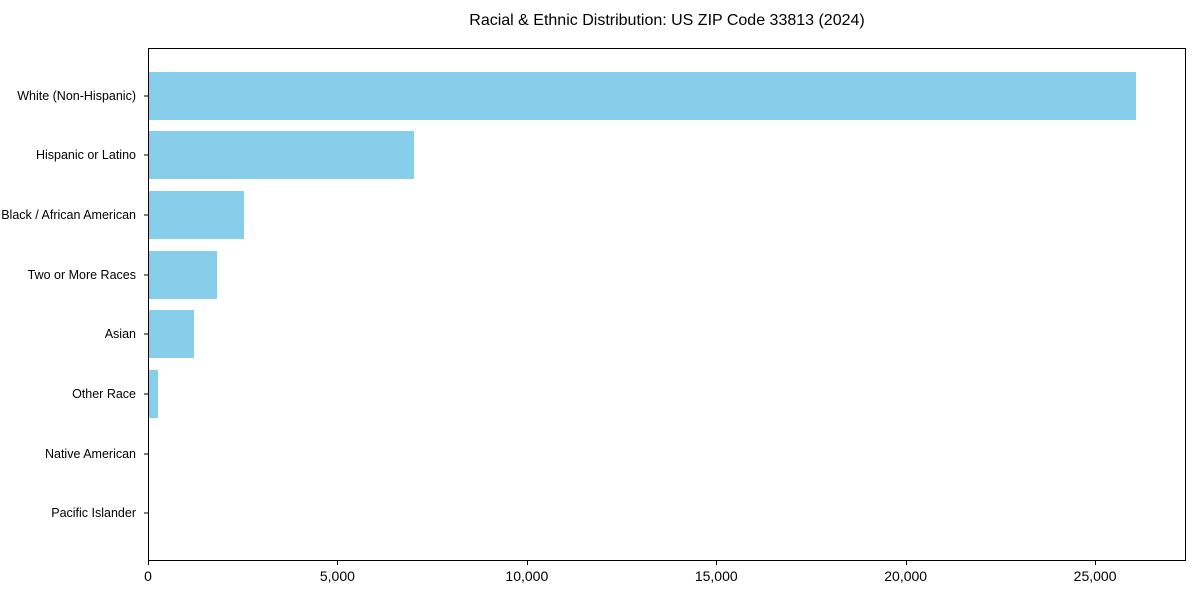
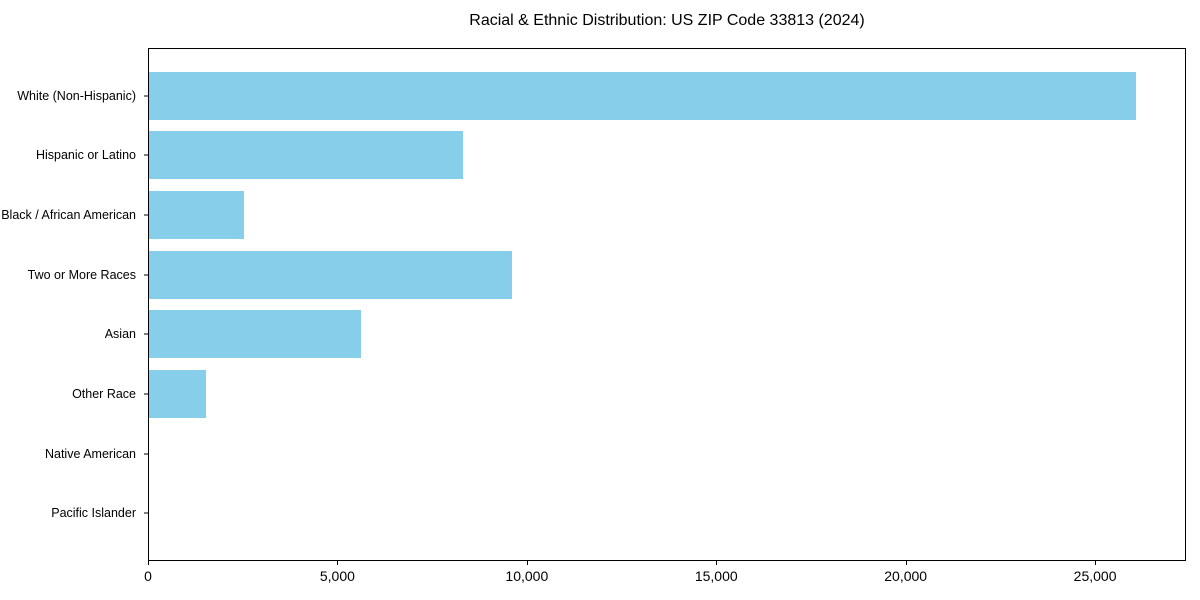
Hispanic or Latino: 7000 -> 8300
Two or More Races: 1800 -> 9600
Asian: 1200 -> 5600
Other Race: 200 -> 1500
